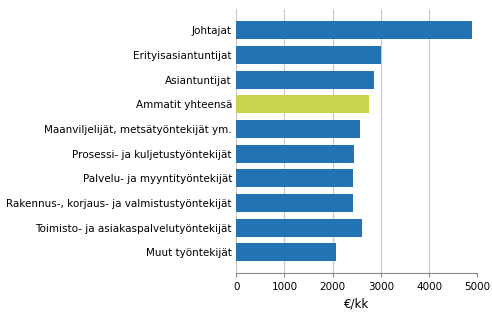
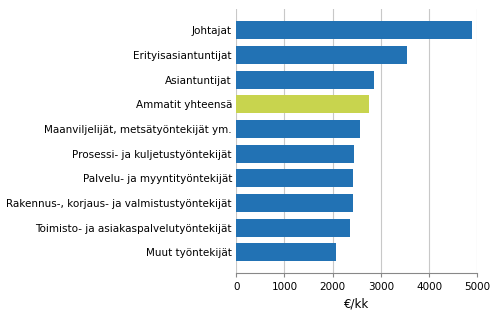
Erityisasiantuntijat: 3000 -> 3550
Toimisto- ja asiakaspalvelutyöntekijät: 2600 -> 2360
